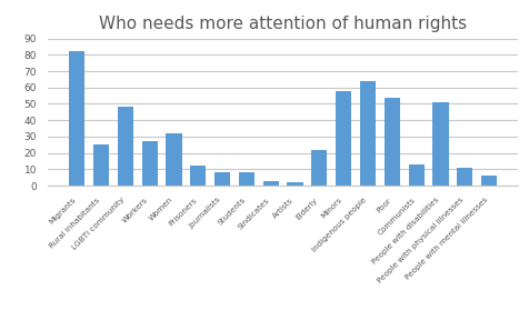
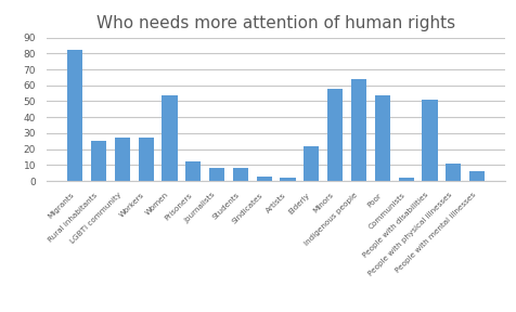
LGBTI community: 48 -> 27
Women: 32 -> 54
Communists: 13 -> 2
